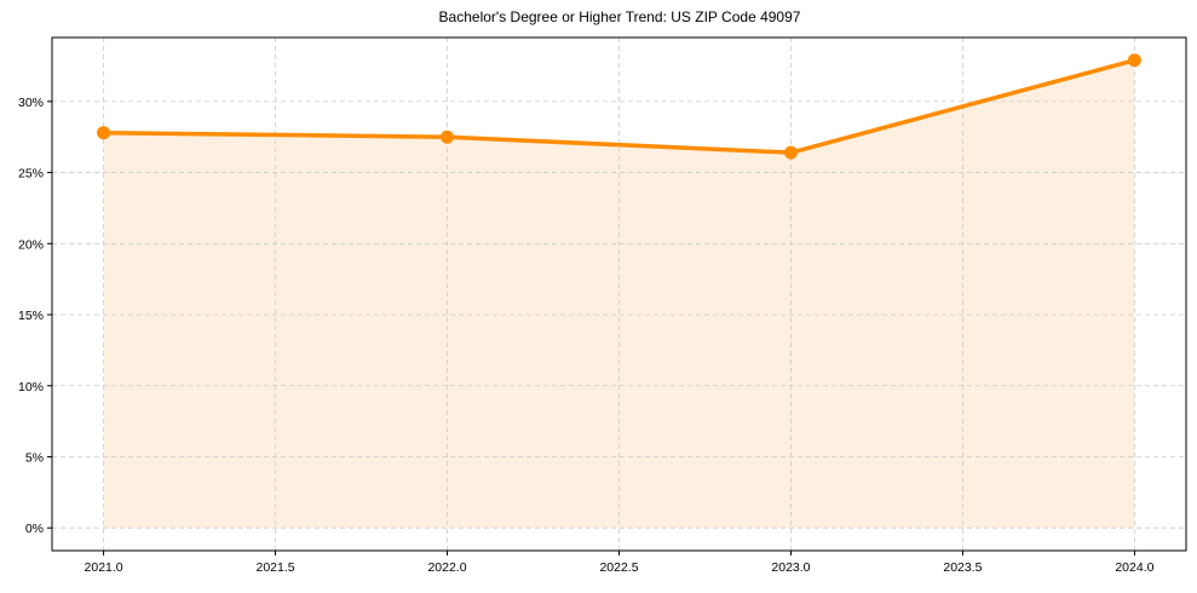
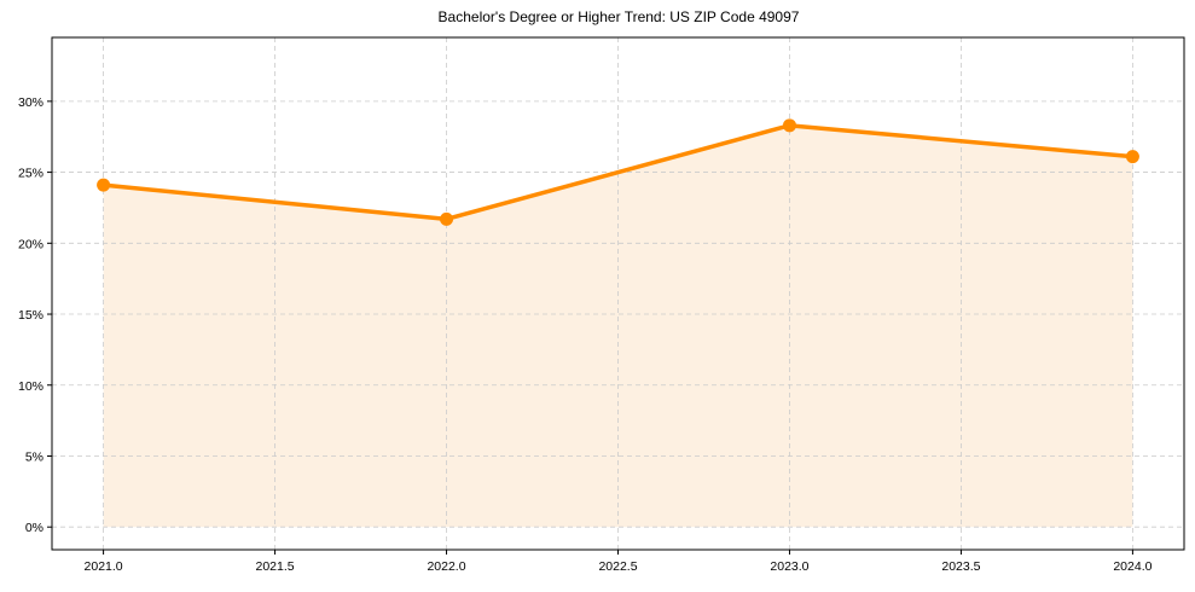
2021.0: 27.8% -> 24.1%
2022.0: 27.5% -> 21.7%
2023.0: 26.4% -> 28.3%
2024.0: 32.9% -> 26.1%
